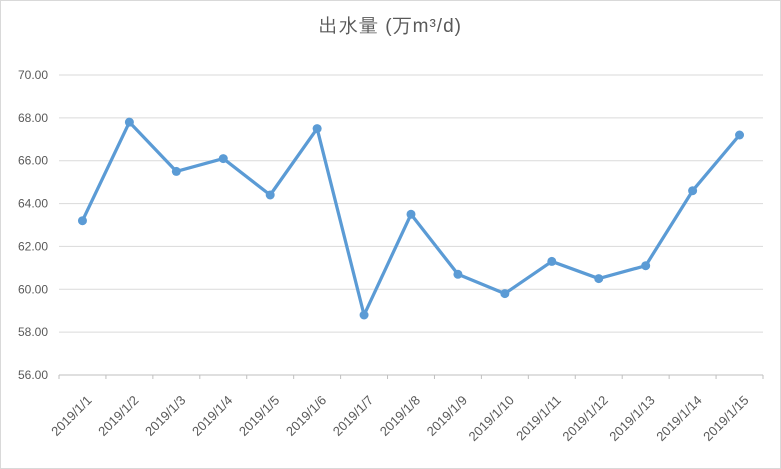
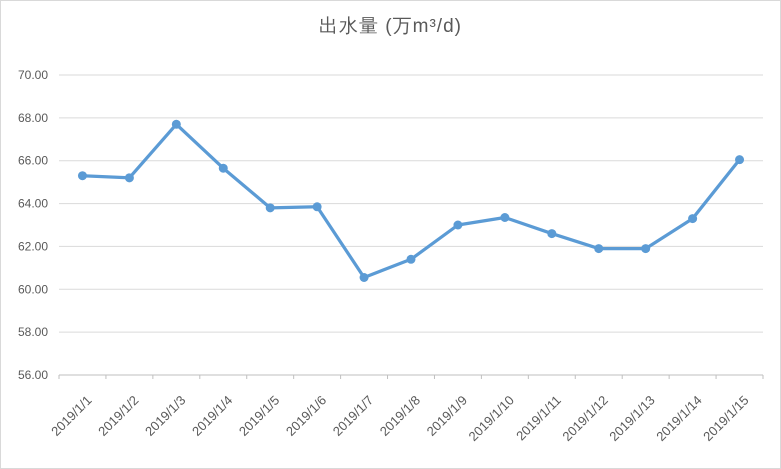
2019/1/1: 63.2 -> 65.3
2019/1/2: 67.8 -> 65.2
2019/1/3: 65.5 -> 67.7
2019/1/4: 66.1 -> 65.7
2019/1/5: 64.4 -> 63.8
2019/1/6: 67.5 -> 63.9
2019/1/7: 58.8 -> 60.5
2019/1/8: 63.5 -> 61.4
2019/1/9: 60.7 -> 63.0
2019/1/10: 59.8 -> 63.4
2019/1/11: 61.3 -> 62.6
2019/1/12: 60.5 -> 61.9
2019/1/13: 61.1 -> 61.9
2019/1/14: 64.6 -> 63.3
2019/1/15: 67.2 -> 66.0
